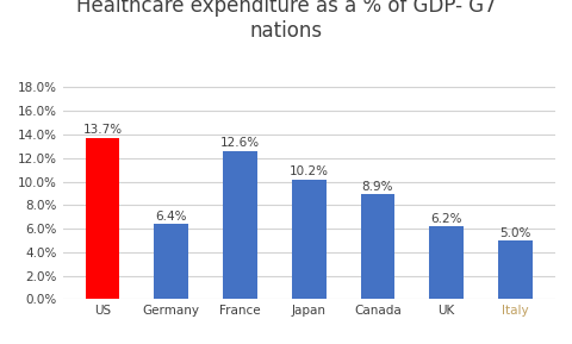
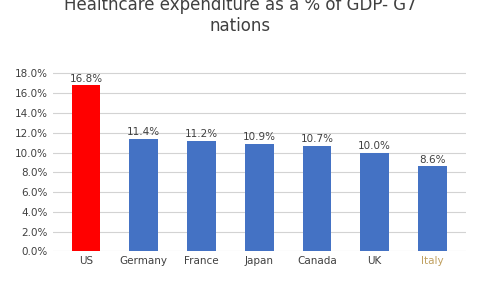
US: 13.7% -> 16.8%
Germany: 6.4% -> 11.4%
France: 12.6% -> 11.2%
Japan: 10.2% -> 10.9%
Canada: 8.9% -> 10.7%
UK: 6.2% -> 10.0%
Italy: 5.0% -> 8.6%
